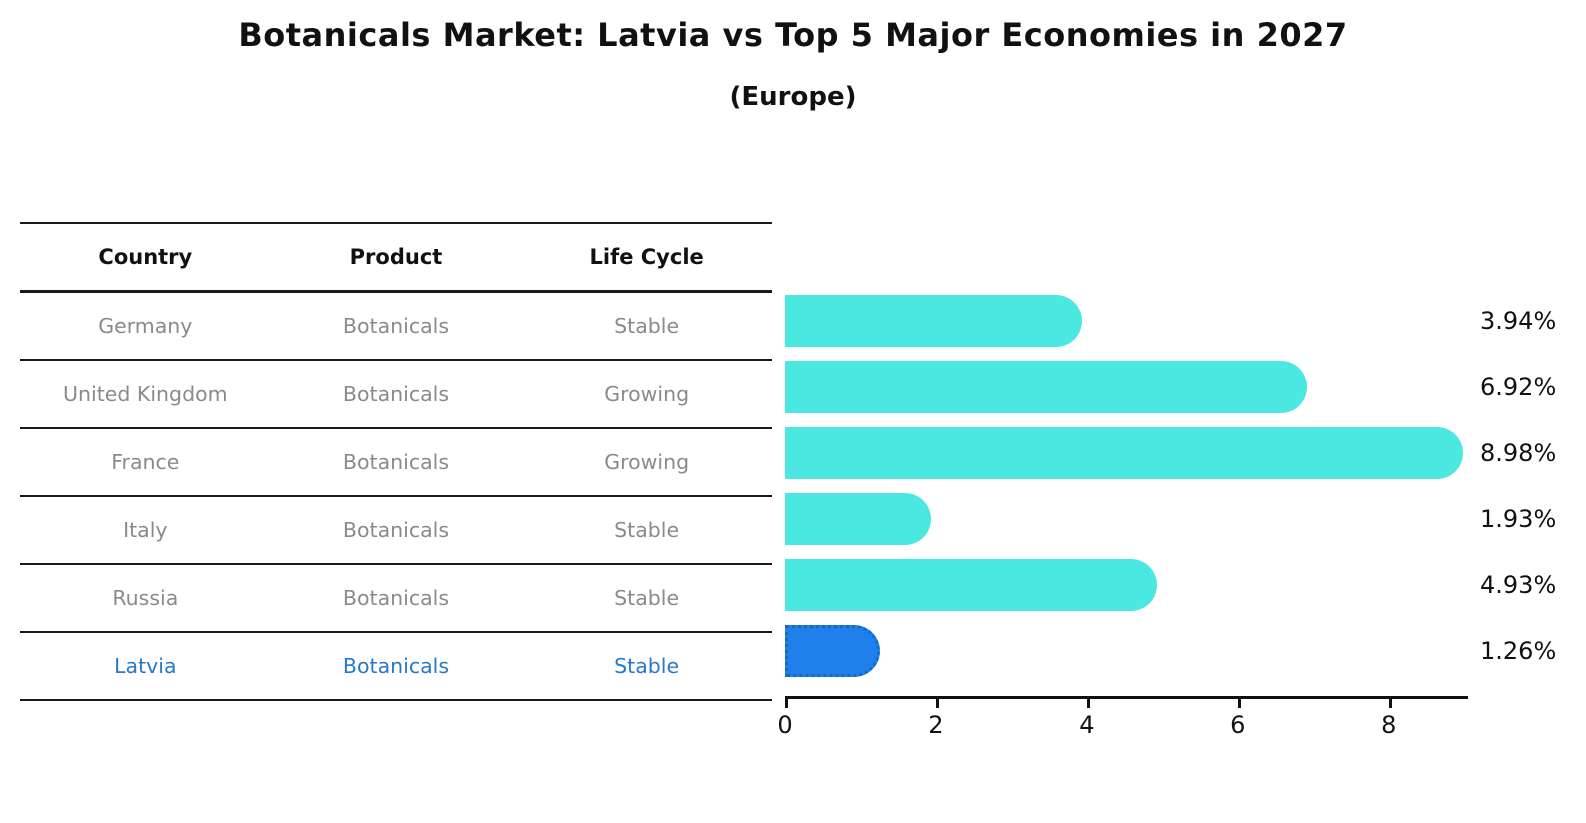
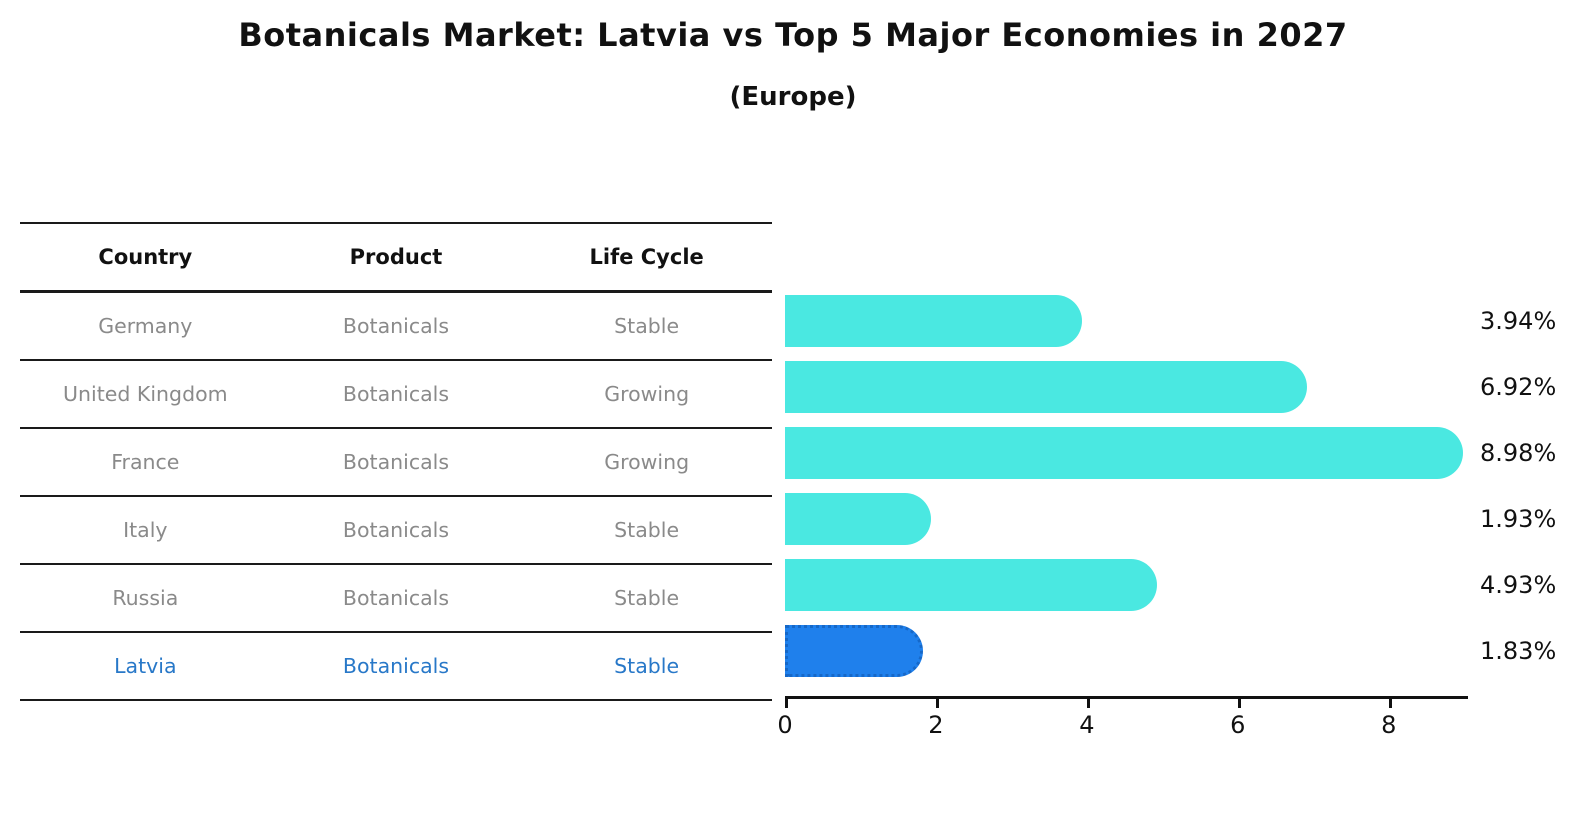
Latvia: 1.26% -> 1.83%
